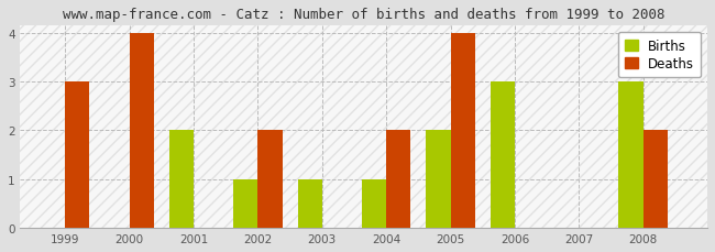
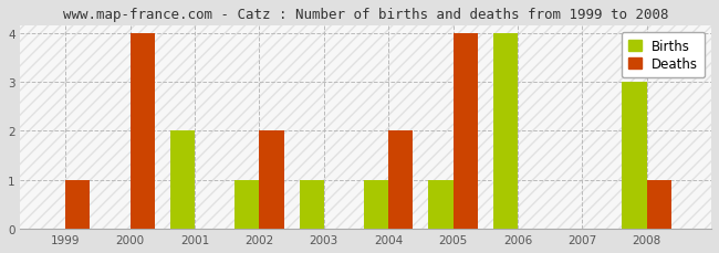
Deaths/1999: 3 -> 1
Births/2005: 2 -> 1
Births/2006: 3 -> 4
Deaths/2008: 2 -> 1
